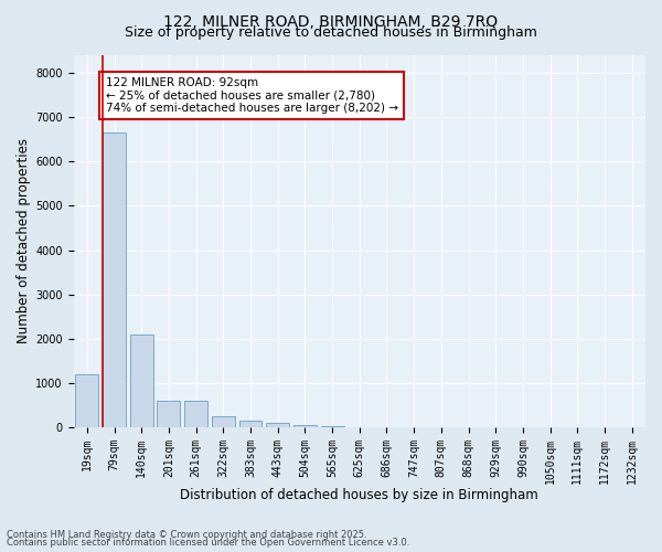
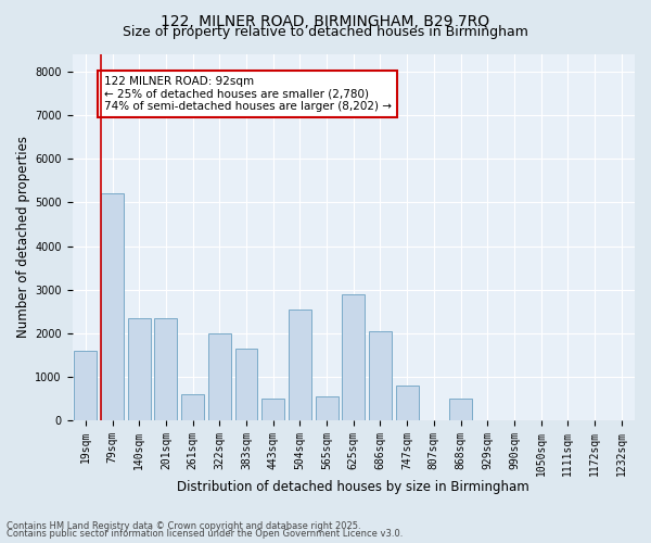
19sqm: 1200 -> 1600
79sqm: 6650 -> 5200
140sqm: 2100 -> 2350
201sqm: 610 -> 2350
322sqm: 240 -> 2000
383sqm: 150 -> 1650
443sqm: 100 -> 500
504sqm: 50 -> 2550
565sqm: 20 -> 550
625sqm: 10 -> 2900
686sqm: 0 -> 2050
747sqm: 0 -> 800
868sqm: 0 -> 500
